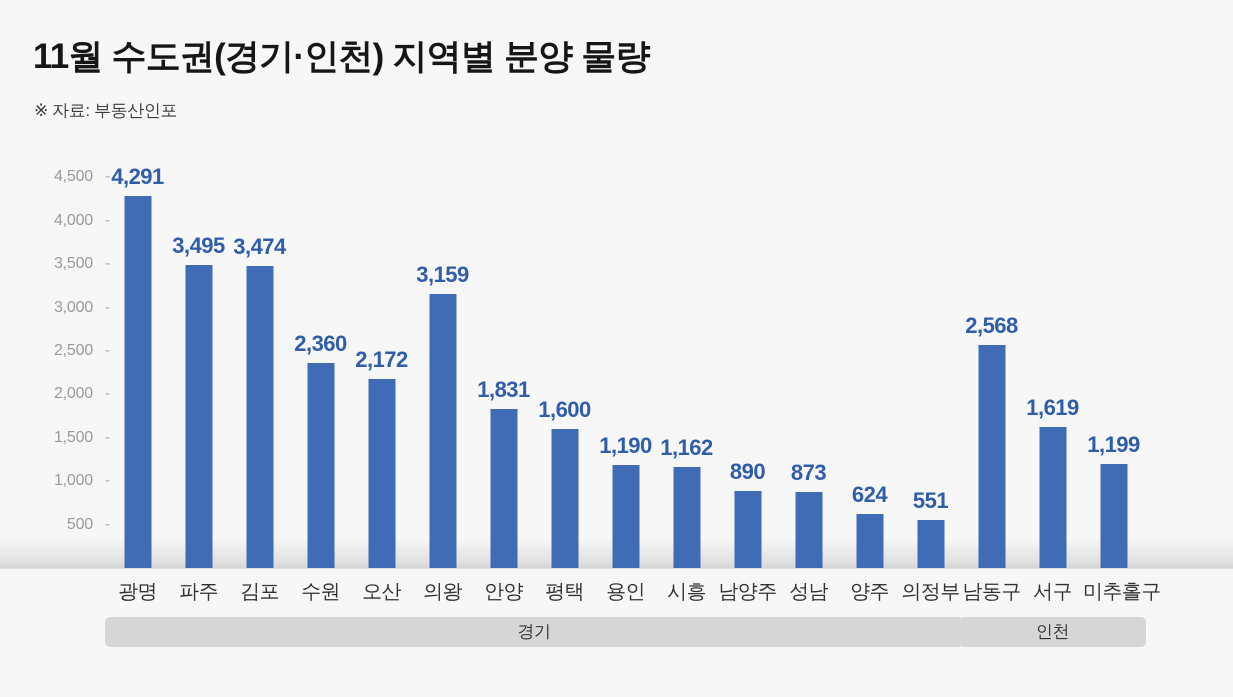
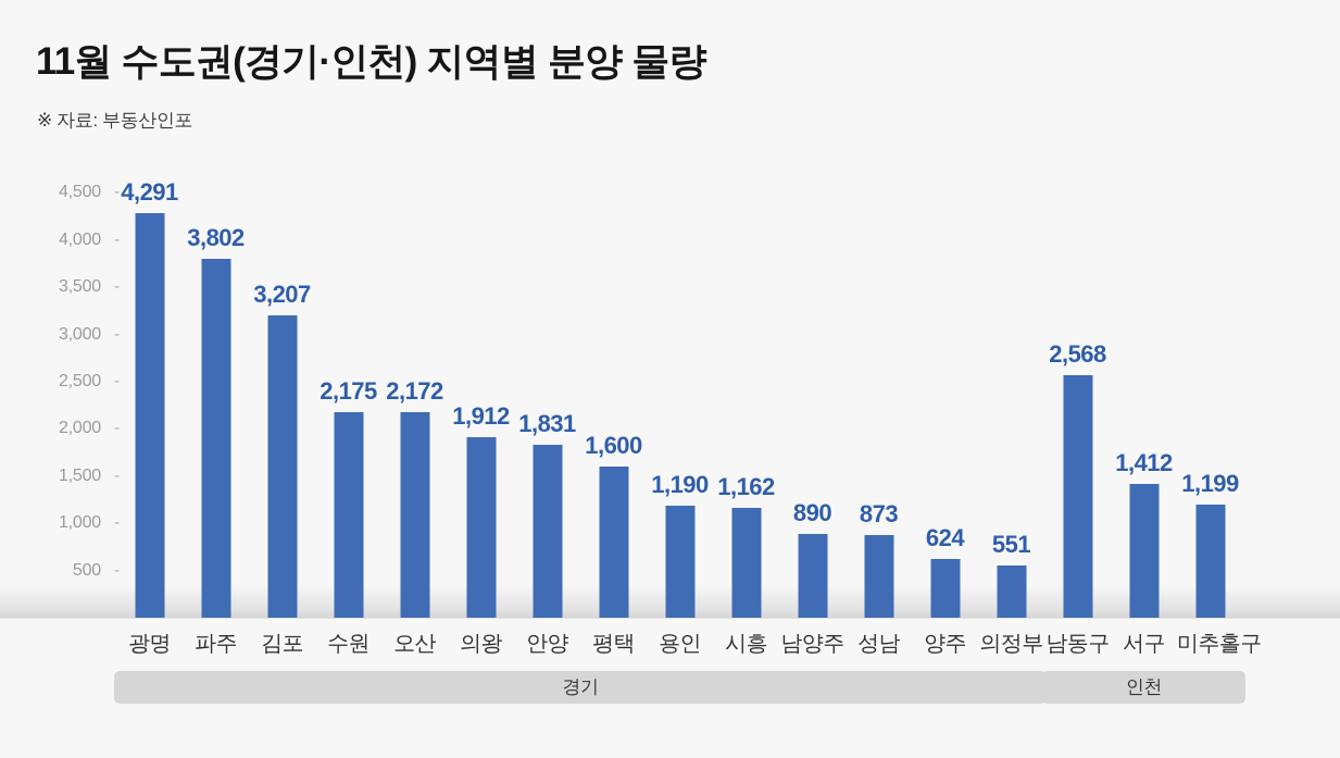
파주: 3,495 -> 3,802
김포: 3,474 -> 3,207
수원: 2,360 -> 2,175
의왕: 3,159 -> 1,912
서구: 1,619 -> 1,412
